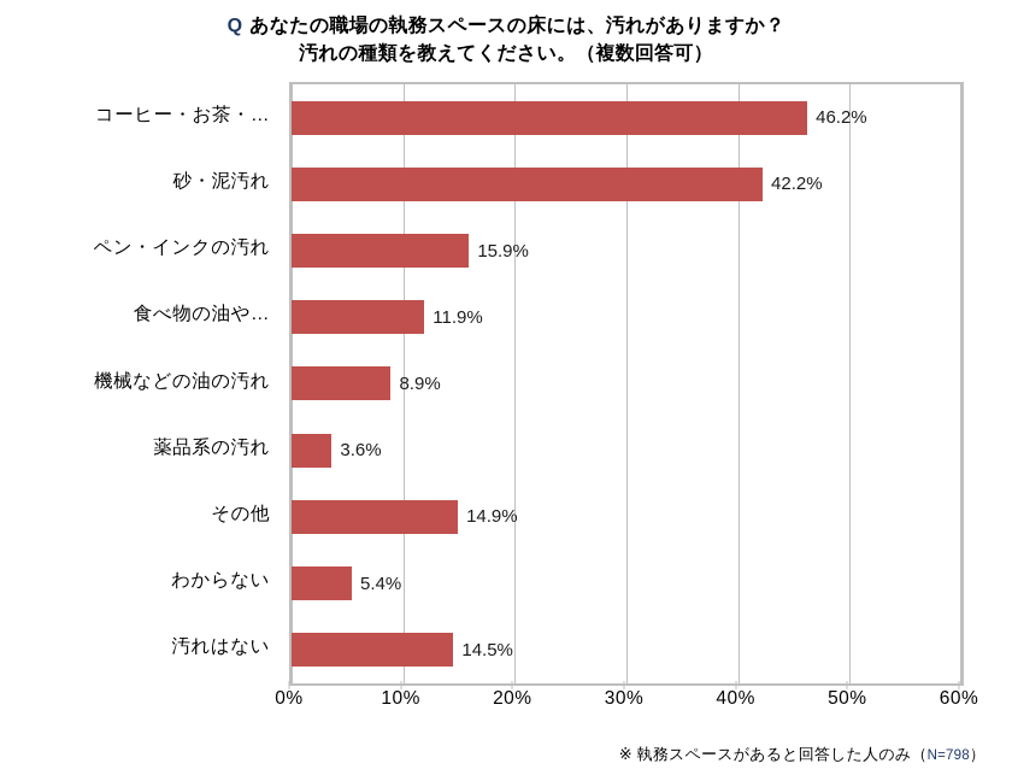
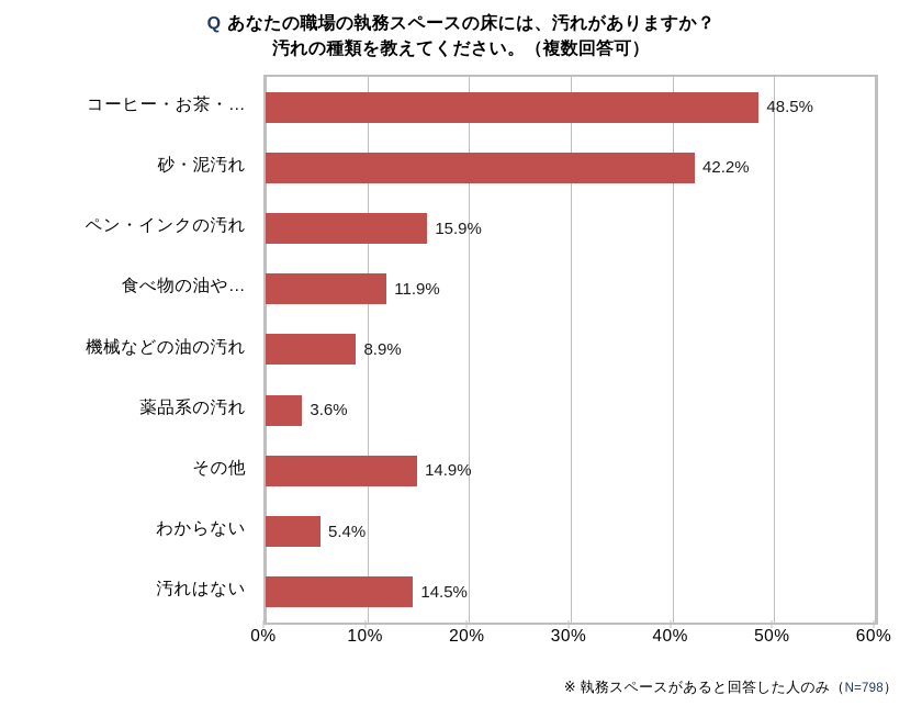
コーヒー・お茶・…: 46.2% -> 48.5%
